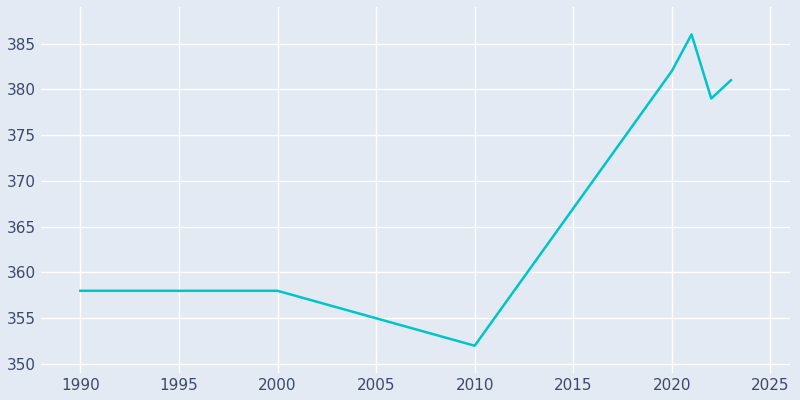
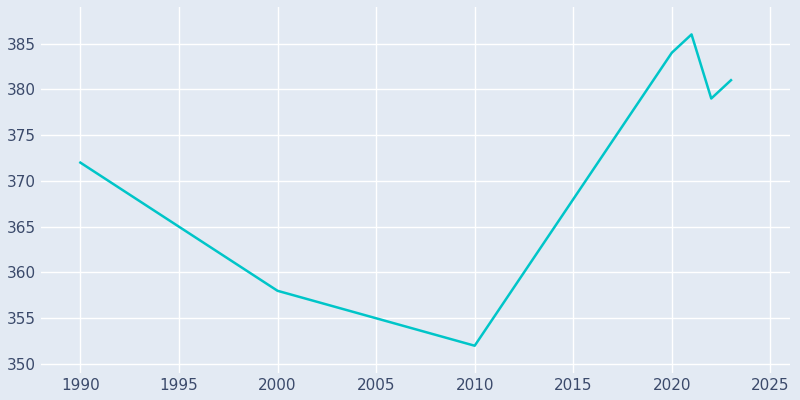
1990: 358 -> 372
2020: 382 -> 384
